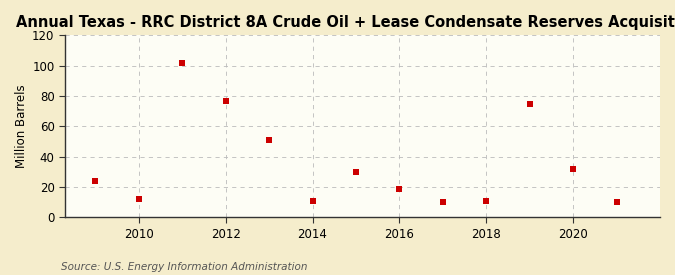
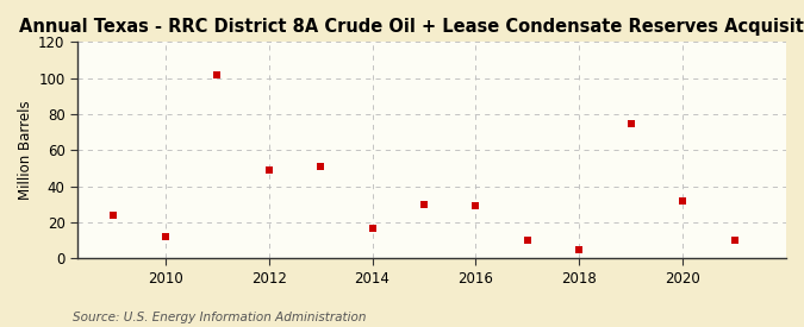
2012: 77 -> 49
2014: 11 -> 17
2016: 19 -> 29
2018: 11 -> 5
